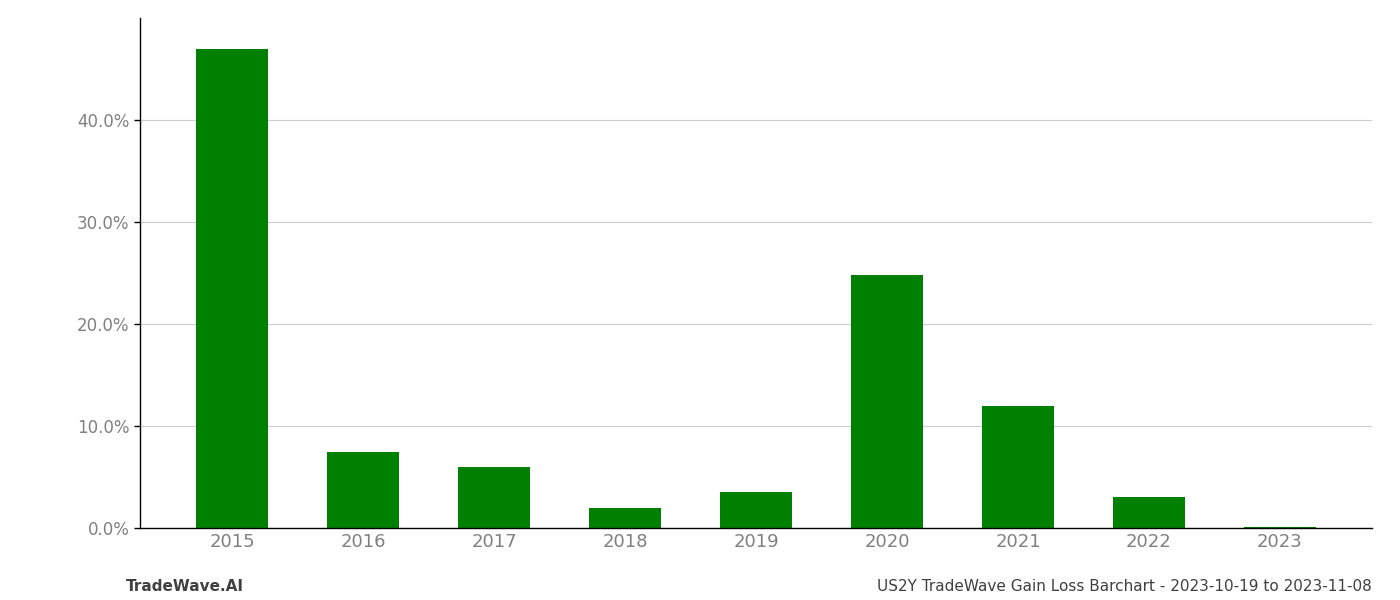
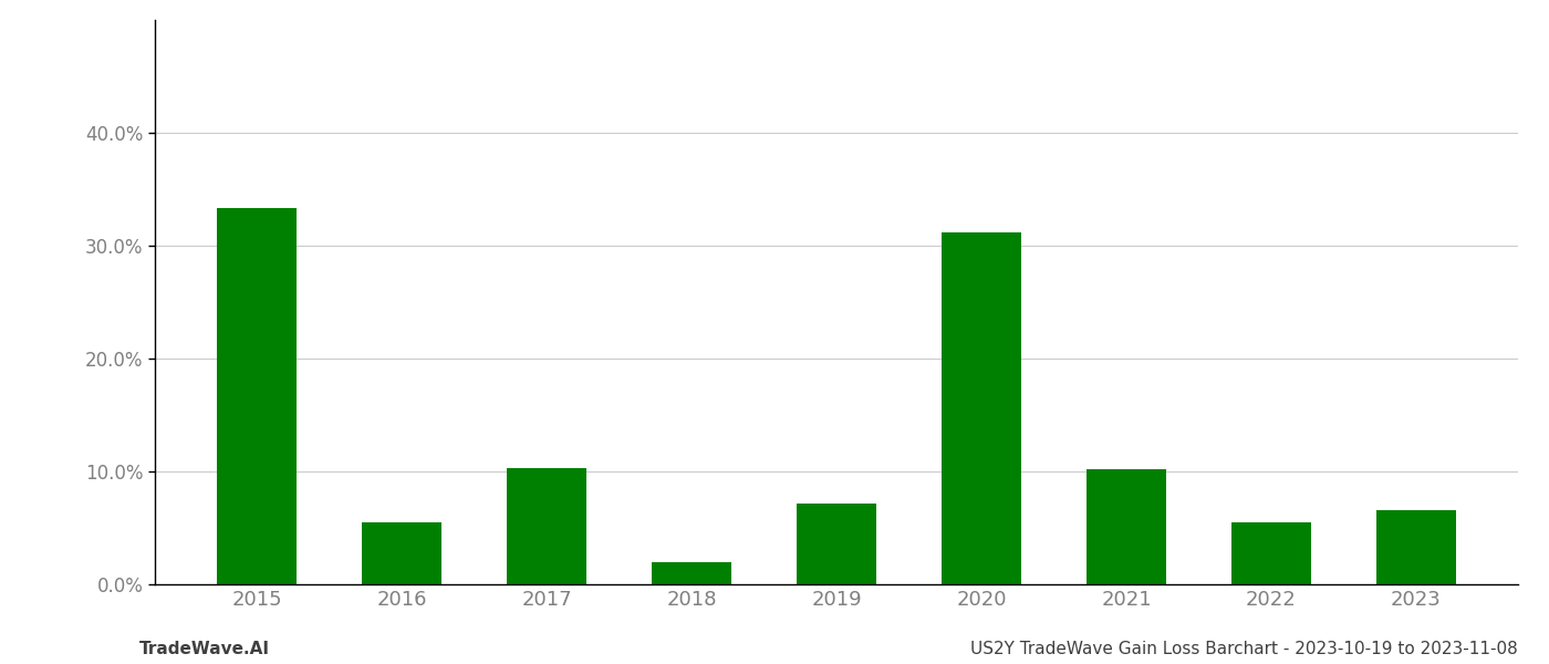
2015: 47.0% -> 33.3%
2016: 7.5% -> 5.5%
2017: 6.0% -> 10.3%
2019: 3.5% -> 7.2%
2020: 24.8% -> 31.2%
2021: 12.0% -> 10.2%
2022: 3.0% -> 5.5%
2023: 0.1% -> 6.6%
